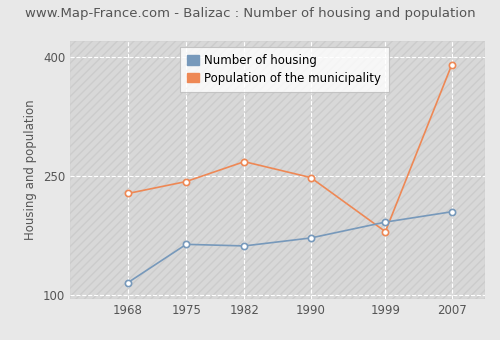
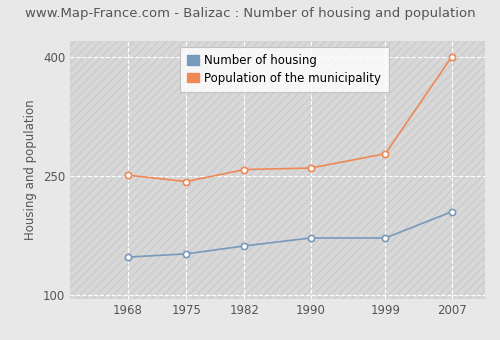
Number of housing/1968: 116 -> 148
Population of the municipality/1968: 228 -> 251
Number of housing/1975: 164 -> 152
Population of the municipality/1982: 268 -> 258
Population of the municipality/1990: 248 -> 260
Number of housing/1999: 192 -> 172
Population of the municipality/1999: 180 -> 278
Population of the municipality/2007: 390 -> 400
